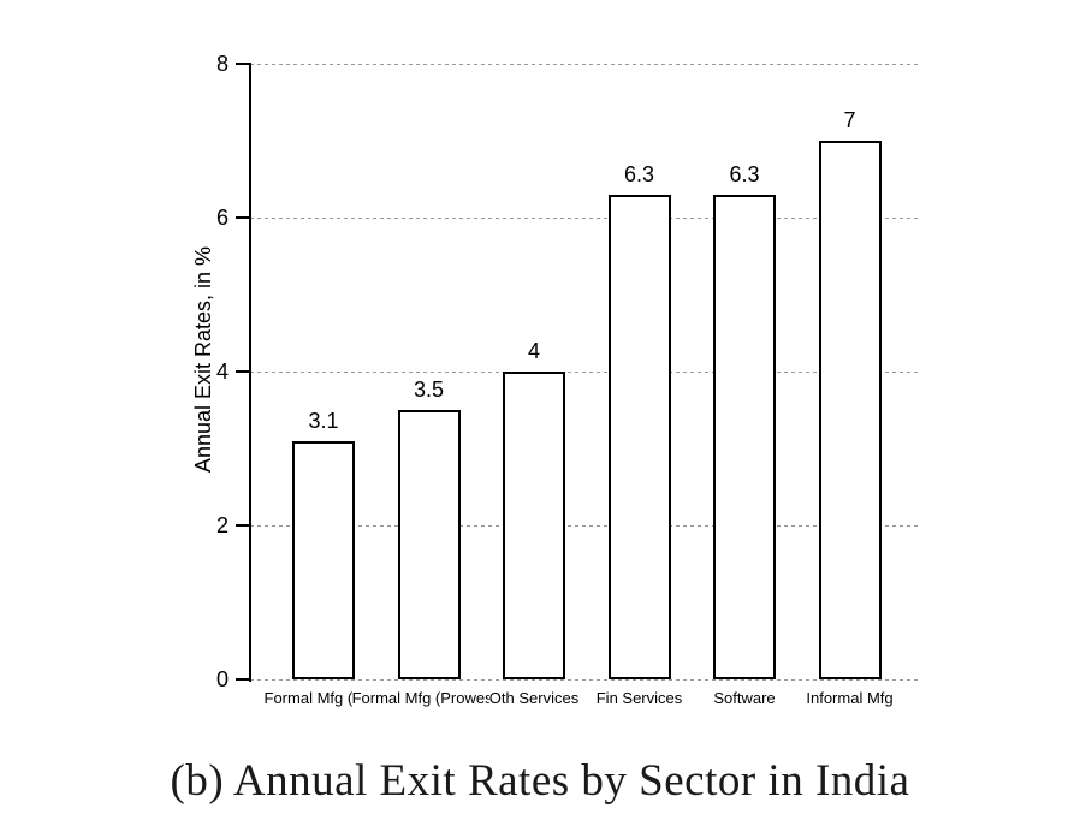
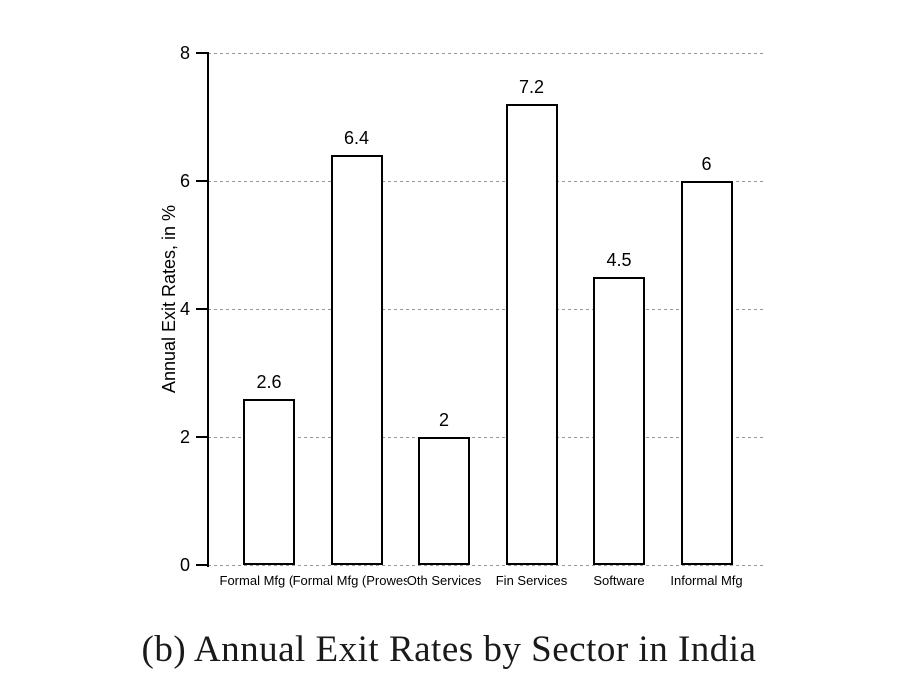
Formal Mfg (ASI): 3.1 -> 2.6
Formal Mfg (Prowess): 3.5 -> 6.4
Oth Services: 4 -> 2
Fin Services: 6.3 -> 7.2
Software: 6.3 -> 4.5
Informal Mfg: 7 -> 6
